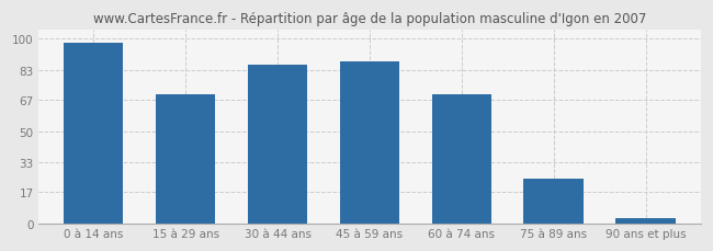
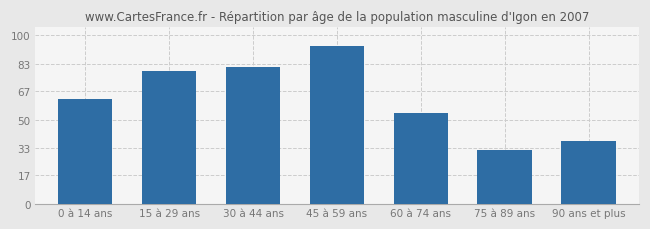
0 à 14 ans: 98 -> 62
15 à 29 ans: 70 -> 79
30 à 44 ans: 86 -> 81
45 à 59 ans: 88 -> 94
60 à 74 ans: 70 -> 54
75 à 89 ans: 24 -> 32
90 ans et plus: 3 -> 37
